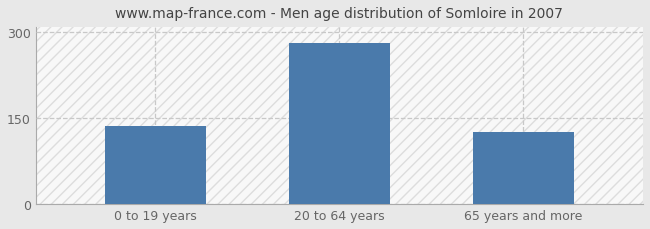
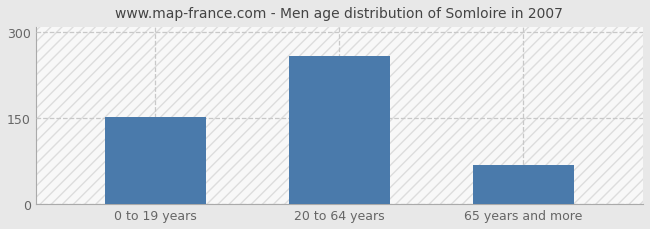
0 to 19 years: 137 -> 152
20 to 64 years: 281 -> 258
65 years and more: 126 -> 68
